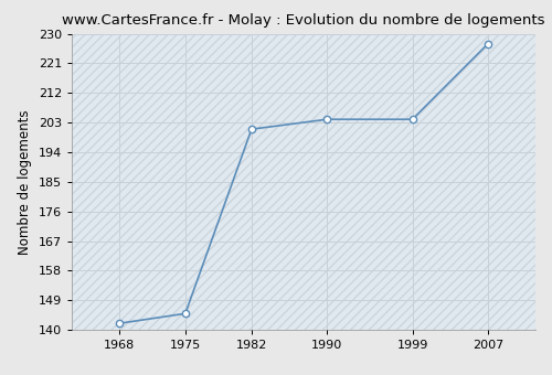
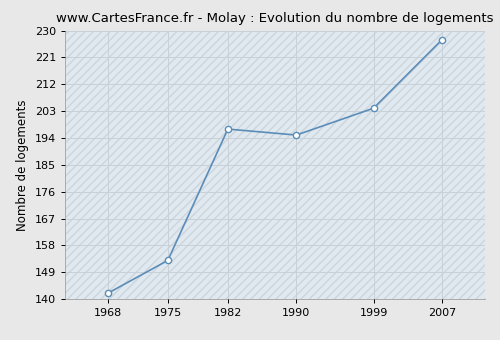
1975: 145 -> 153
1982: 201 -> 197
1990: 204 -> 195
